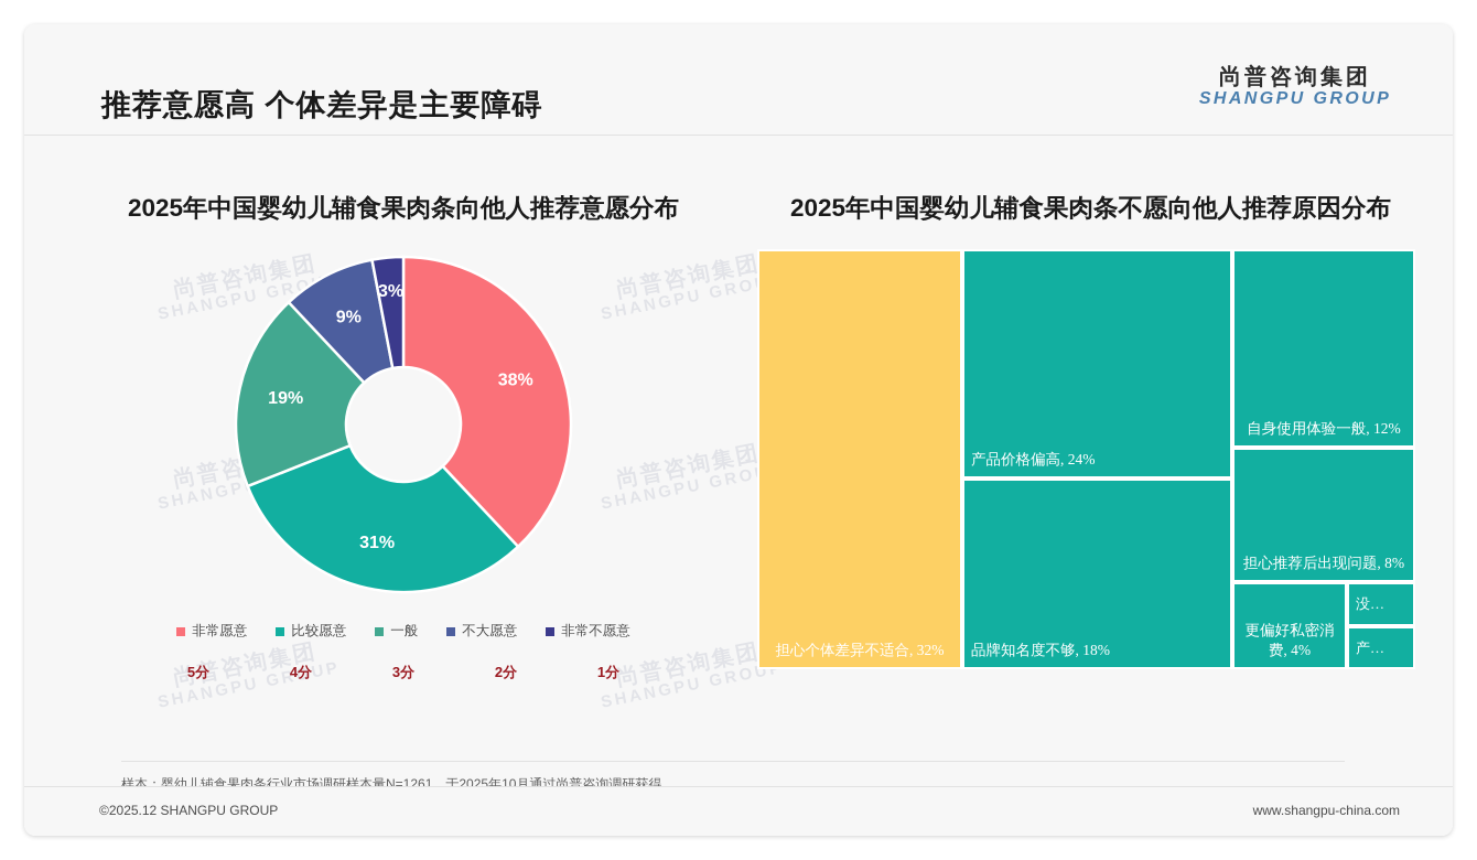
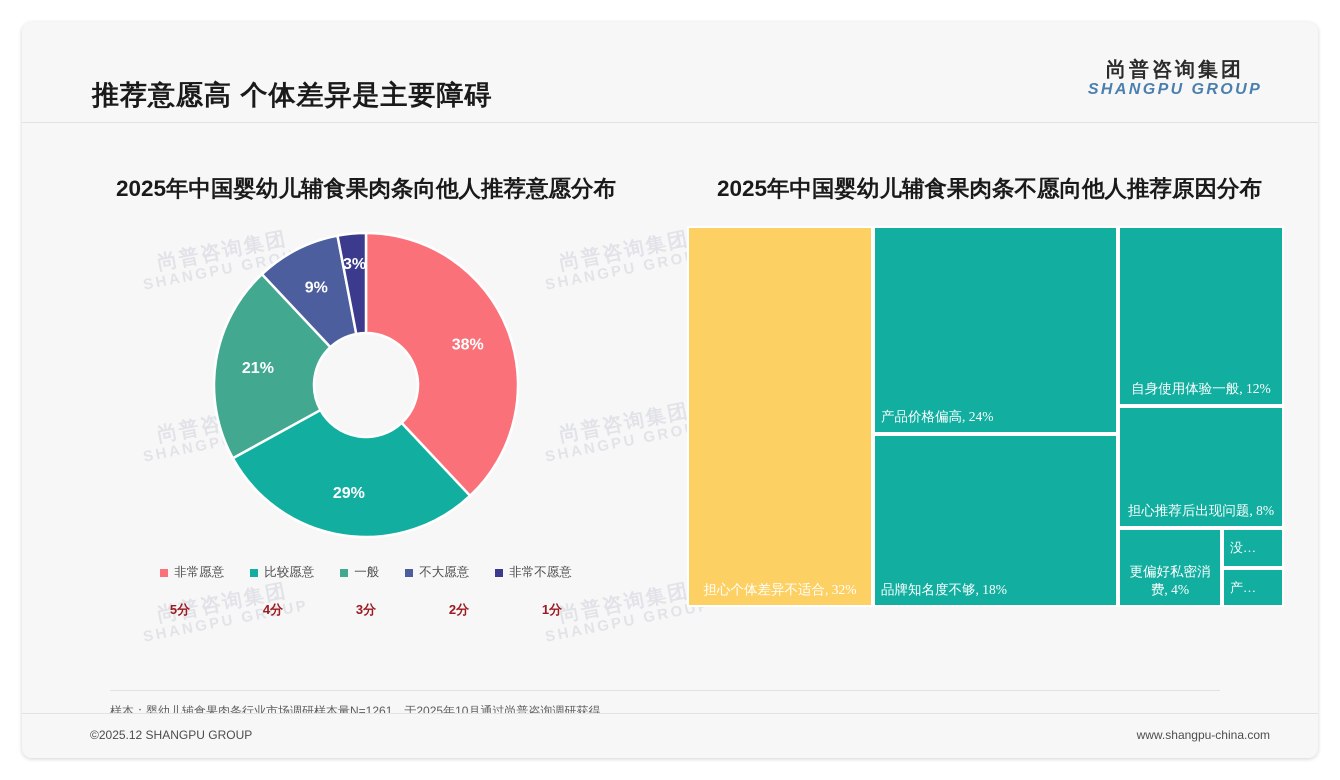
2025年中国婴幼儿辅食果肉条向他人推荐意愿分布/比较愿意: 31% -> 29%
2025年中国婴幼儿辅食果肉条向他人推荐意愿分布/一般: 19% -> 21%
